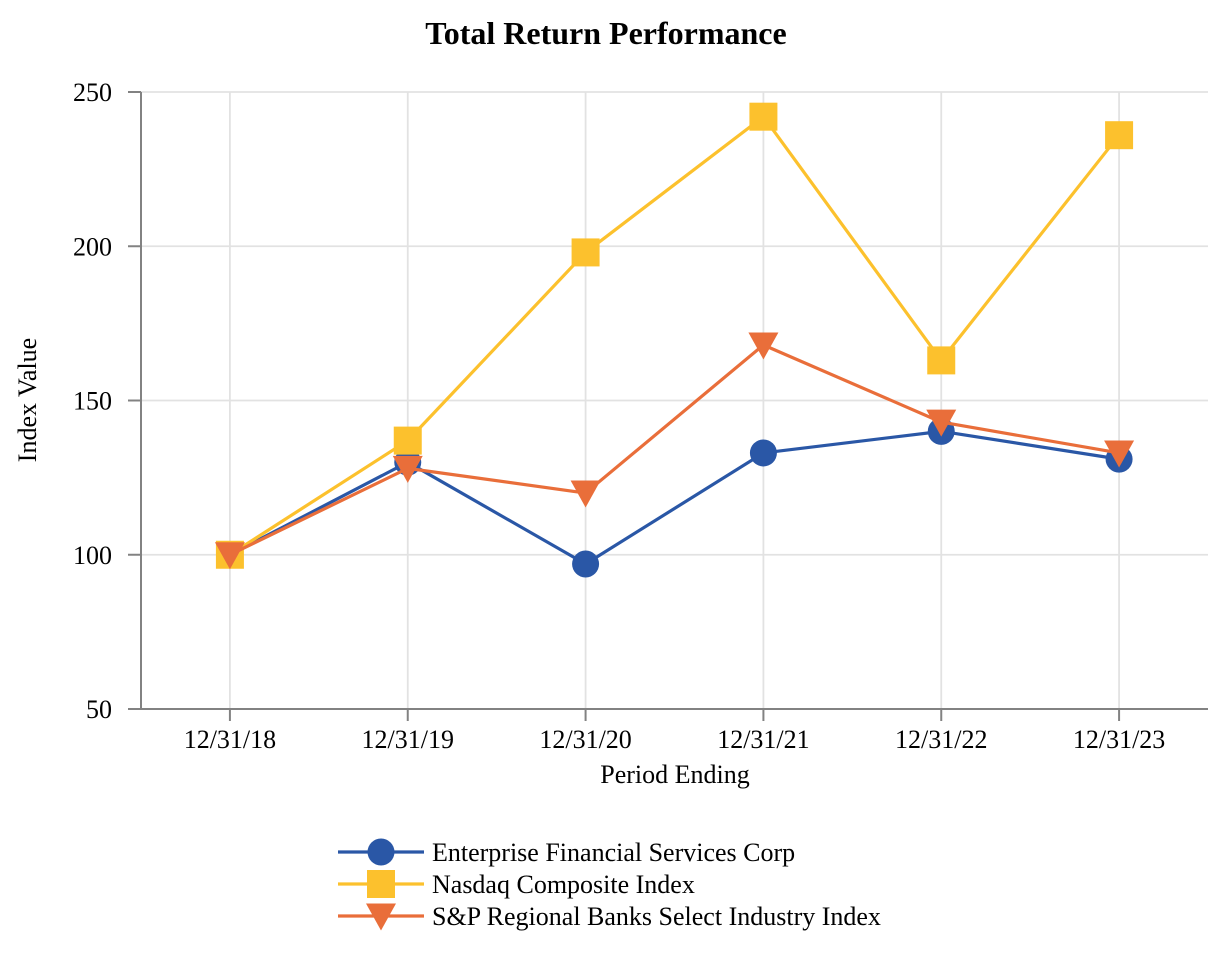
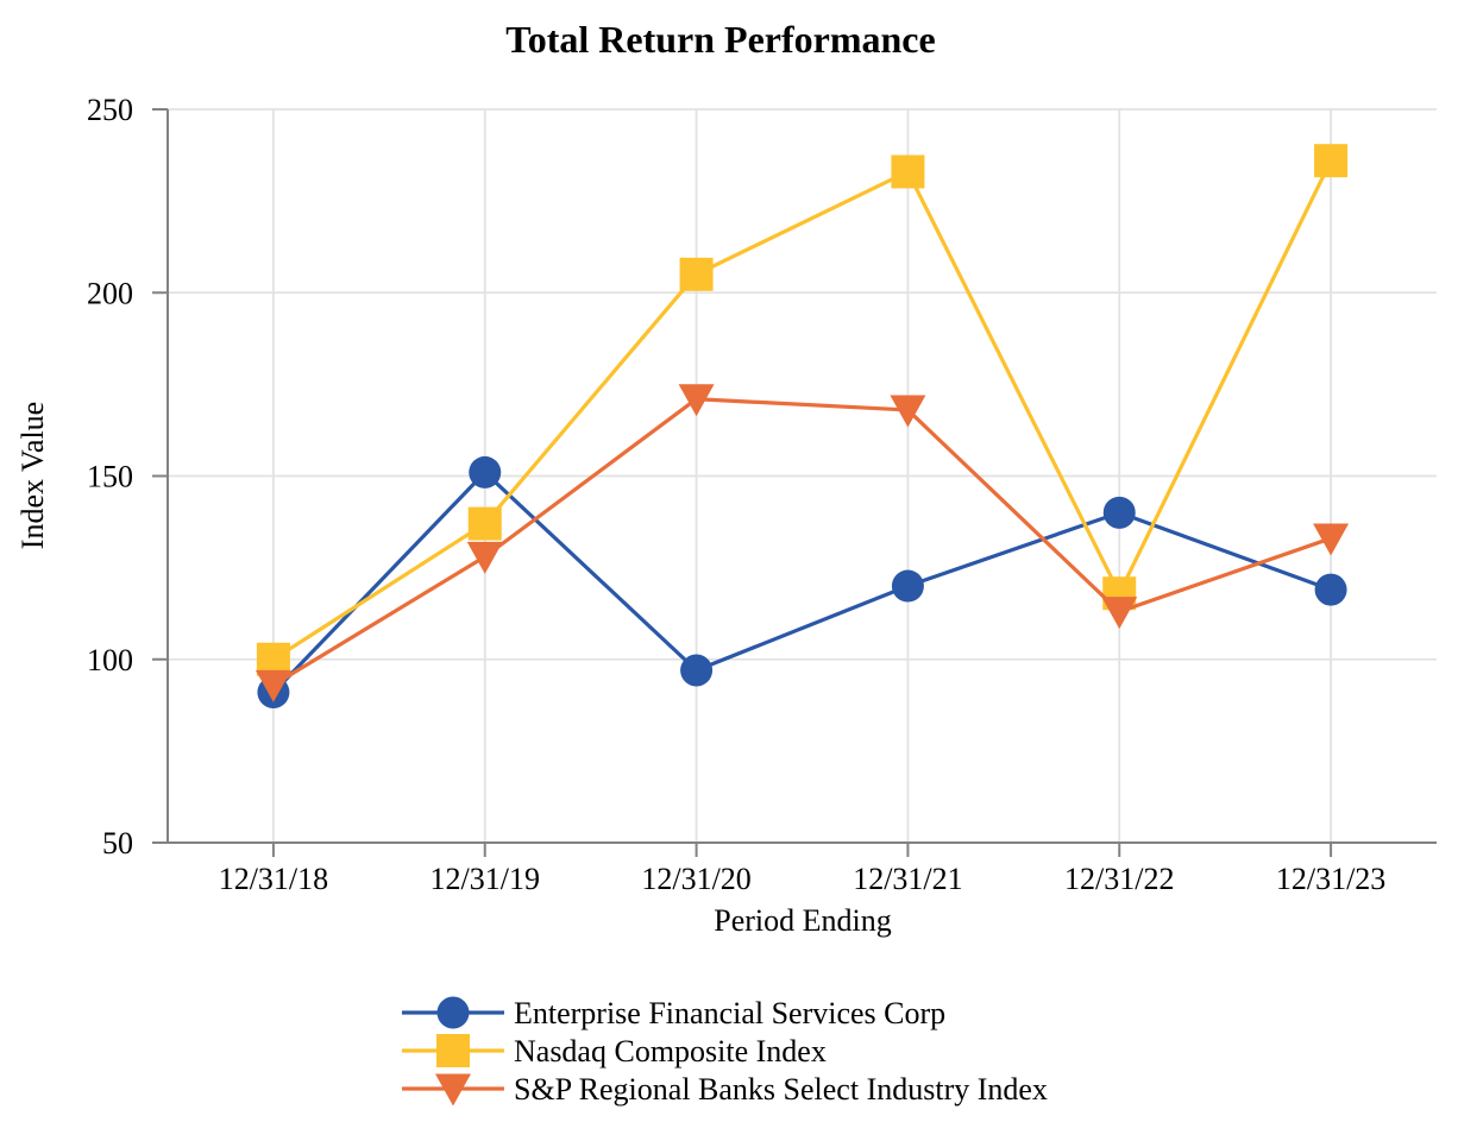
Enterprise Financial Services Corp/12/31/18: 100 -> 91
S&P Regional Banks Select Industry Index/12/31/18: 100 -> 93
Enterprise Financial Services Corp/12/31/19: 130 -> 151
Nasdaq Composite Index/12/31/20: 198 -> 205
S&P Regional Banks Select Industry Index/12/31/20: 120 -> 171
Enterprise Financial Services Corp/12/31/21: 133 -> 120
Nasdaq Composite Index/12/31/21: 242 -> 233
Nasdaq Composite Index/12/31/22: 163 -> 118
S&P Regional Banks Select Industry Index/12/31/22: 143 -> 113
Enterprise Financial Services Corp/12/31/23: 131 -> 119
